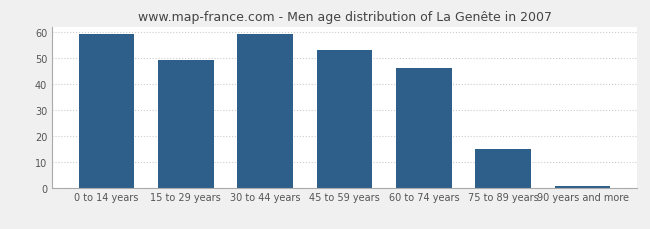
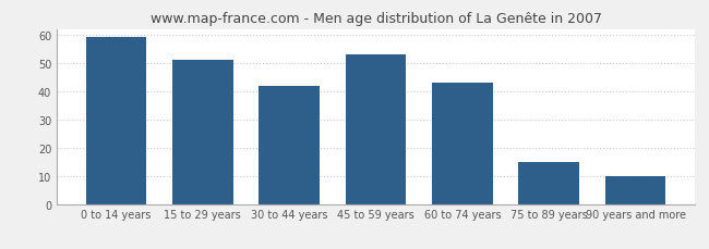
15 to 29 years: 49.0 -> 51.0
30 to 44 years: 59.0 -> 42.0
60 to 74 years: 46.0 -> 43.0
90 years and more: 0.5 -> 10.0
